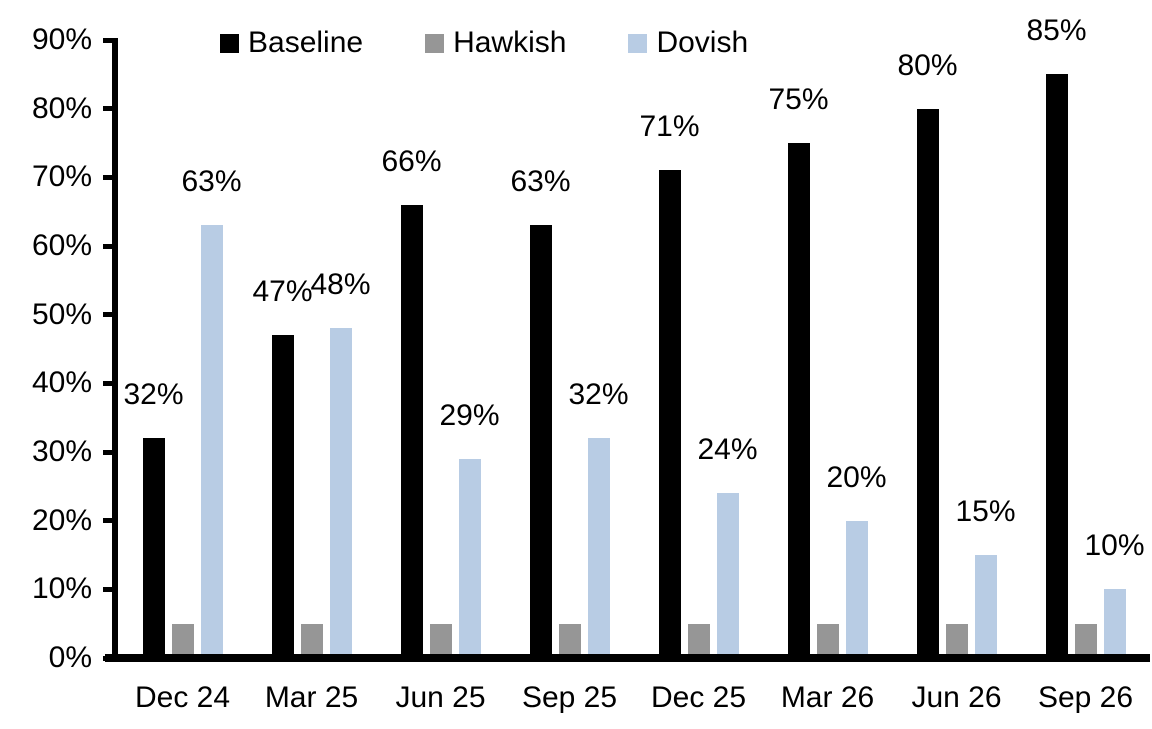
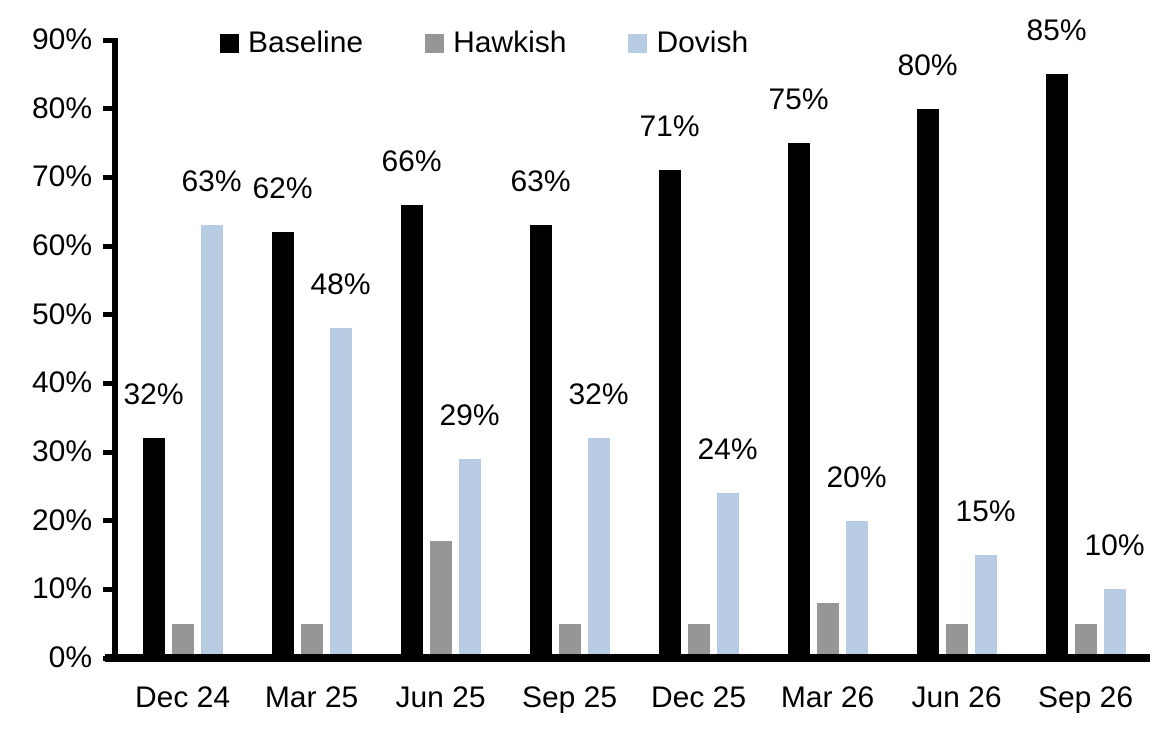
Baseline/Mar 25: 47% -> 62%
Hawkish/Jun 25: 5% -> 17%
Hawkish/Mar 26: 5% -> 8%
